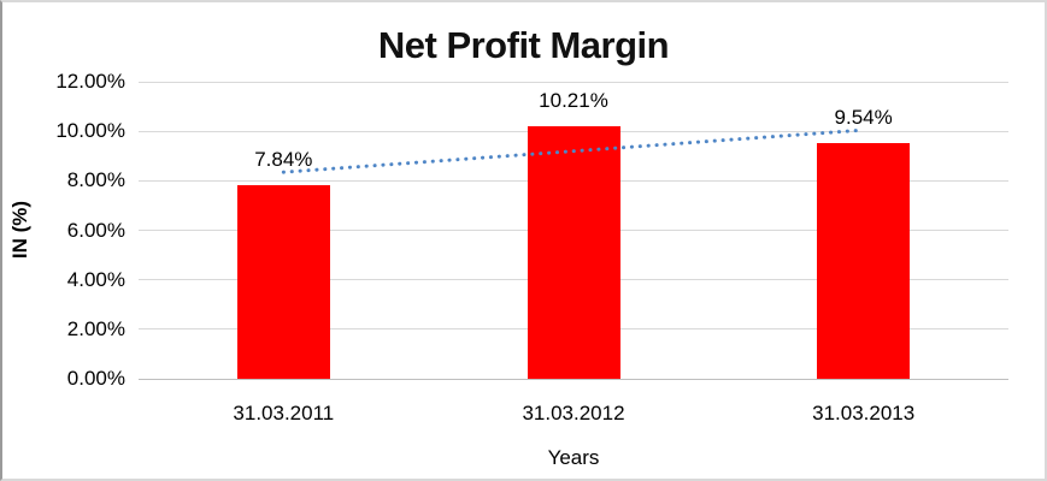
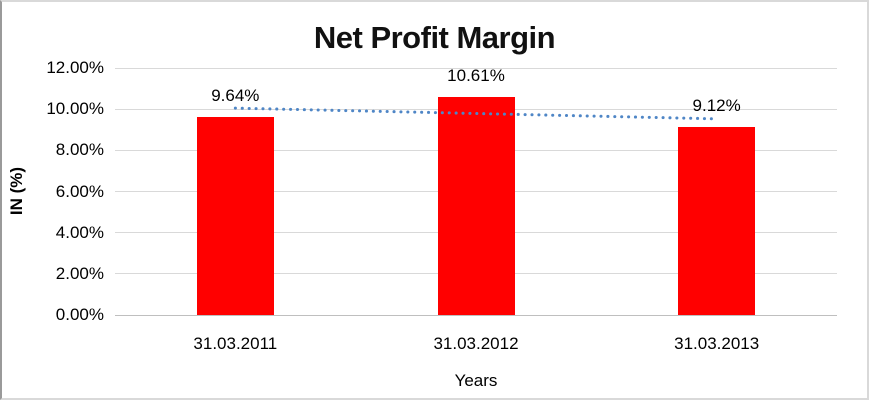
31.03.2011: 7.84% -> 9.64%
31.03.2012: 10.21% -> 10.61%
31.03.2013: 9.54% -> 9.12%
